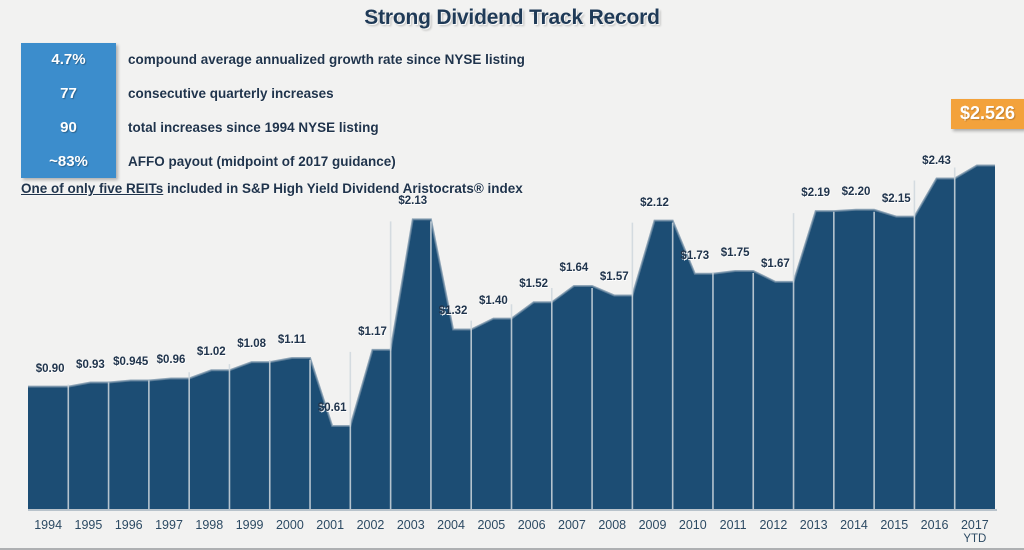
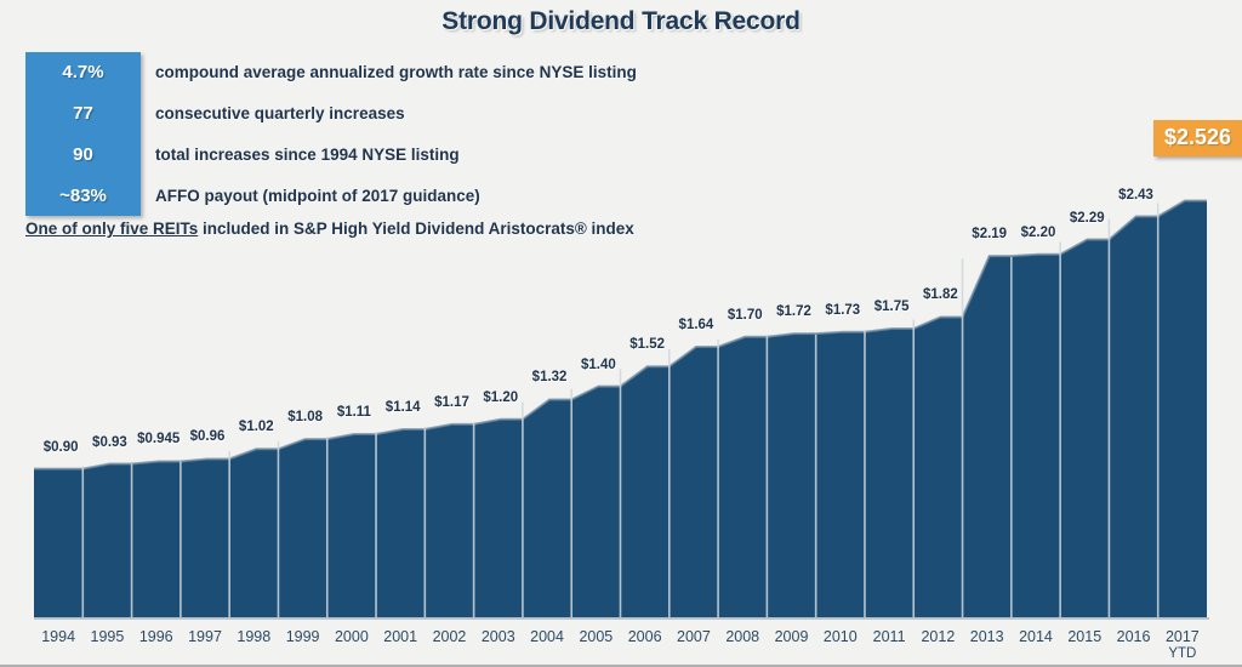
2001: $0.61 -> $1.14
2003: $2.13 -> $1.20
2008: $1.57 -> $1.70
2009: $2.12 -> $1.72
2012: $1.67 -> $1.82
2015: $2.15 -> $2.29
